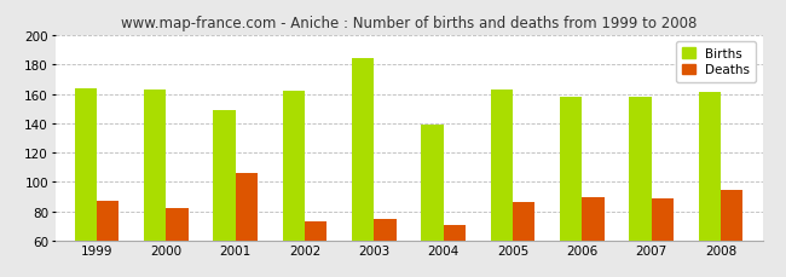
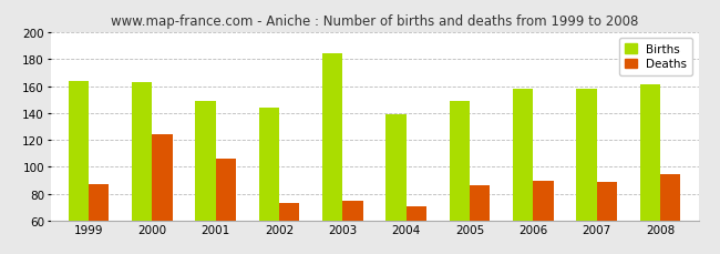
Deaths/2000: 82 -> 124
Births/2002: 162 -> 144
Births/2005: 163 -> 149
